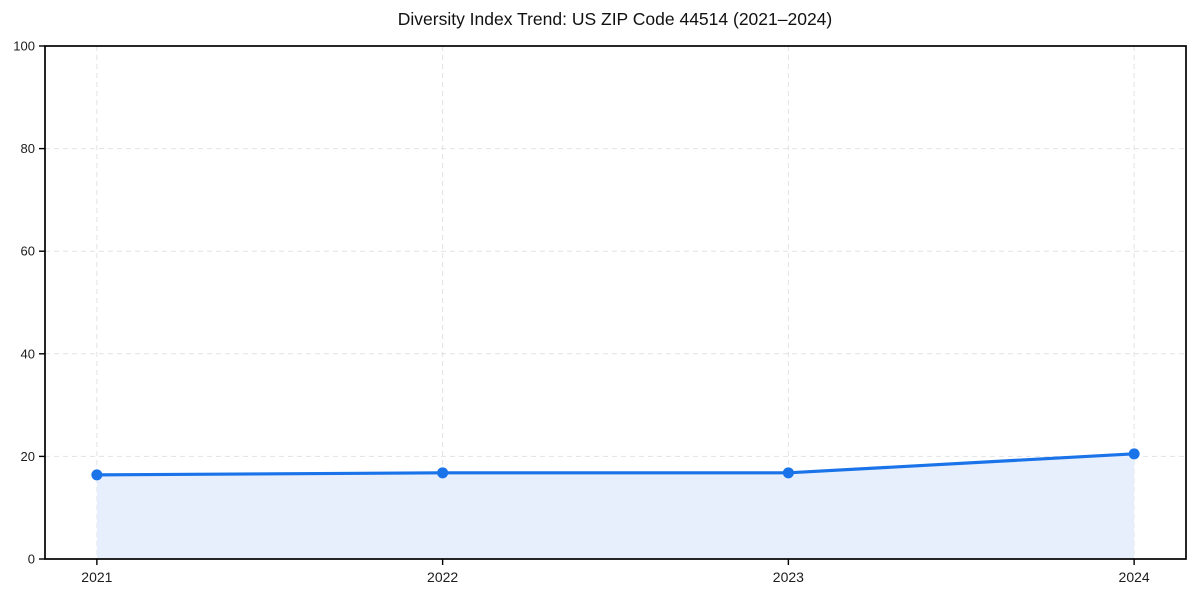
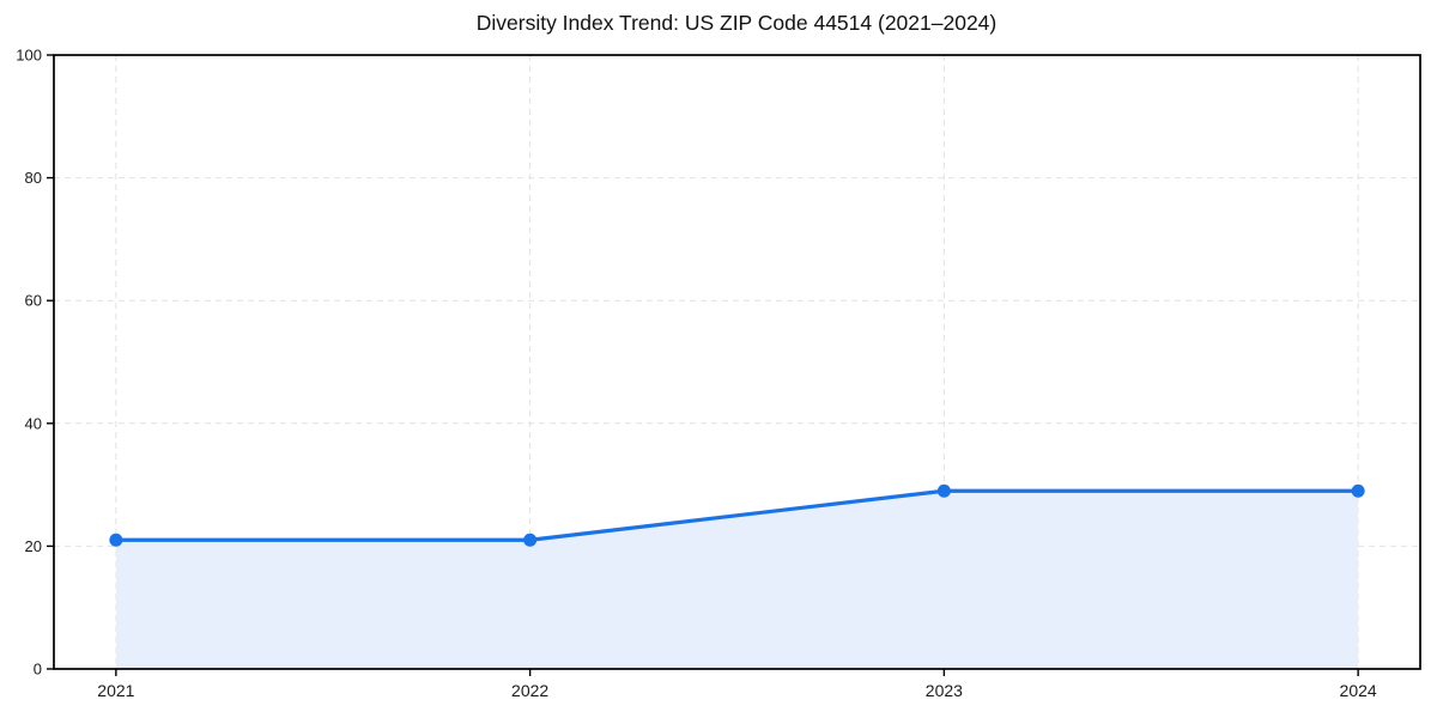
2021: 16 -> 21
2022: 17 -> 21
2023: 17 -> 29
2024: 20 -> 29
